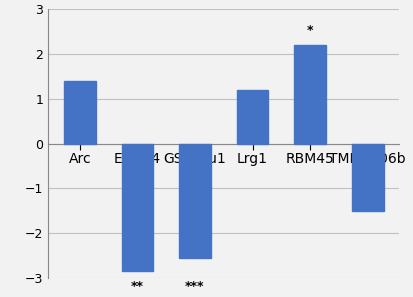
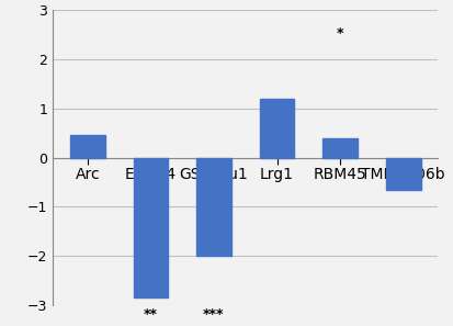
Arc: 1.40 -> 0.45
GST-mu1: -2.55 -> -2.00
RBM45: 2.20 -> 0.40
TMEM106b: -1.50 -> -0.65
